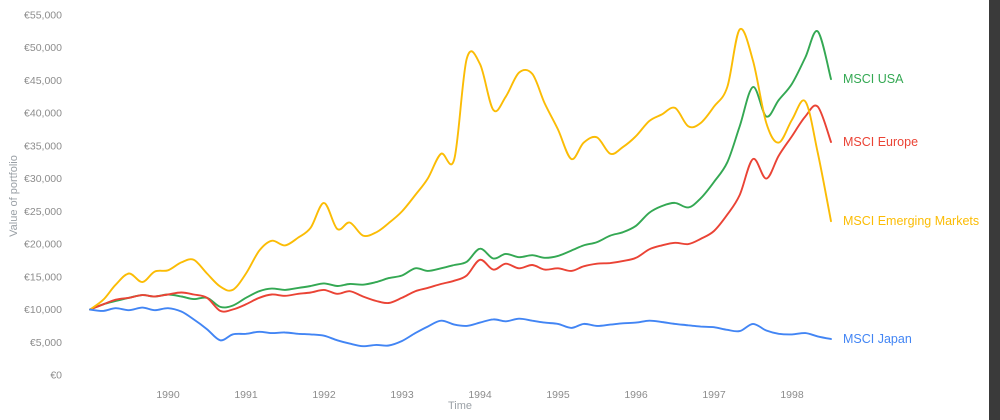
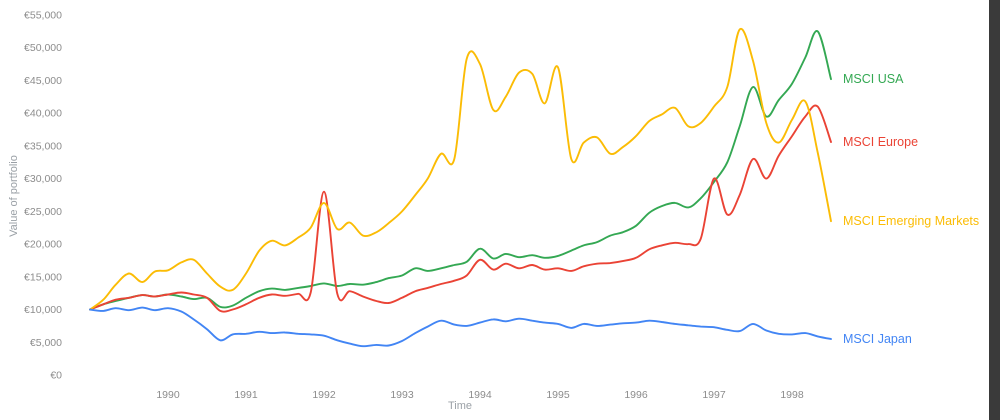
MSCI Europe/1992: €13000 -> €28000
MSCI Emerging Markets/1995: €38000 -> €47000
MSCI Europe/1997: €22000 -> €30000
